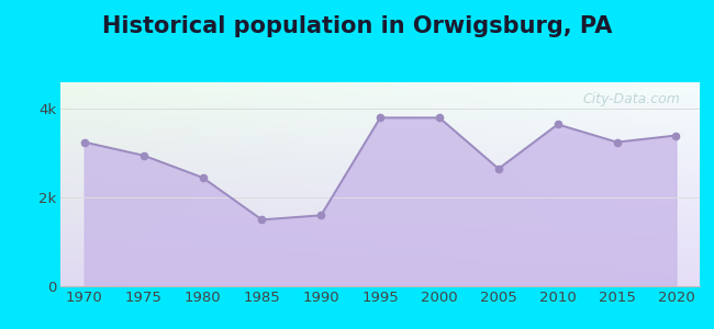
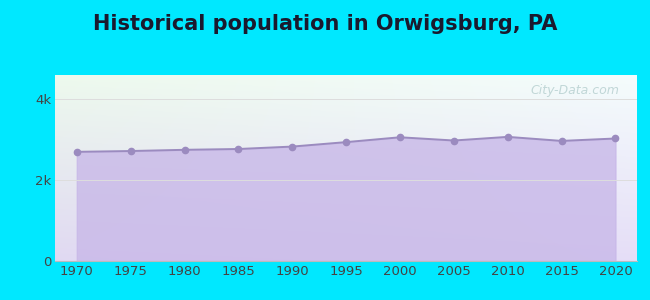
1970: 3.25k -> 2.70k
1975: 2.95k -> 2.72k
1980: 2.45k -> 2.75k
1985: 1.50k -> 2.77k
1990: 1.60k -> 2.83k
1995: 3.80k -> 2.94k
2000: 3.80k -> 3.06k
2005: 2.65k -> 2.98k
2010: 3.65k -> 3.07k
2015: 3.25k -> 2.97k
2020: 3.40k -> 3.03k
